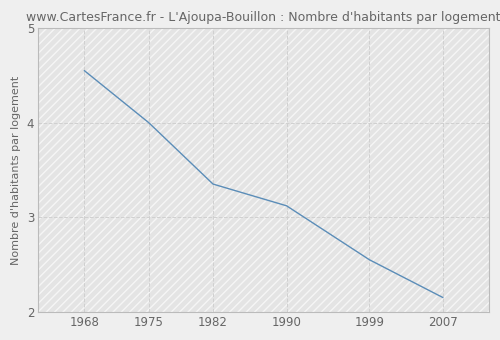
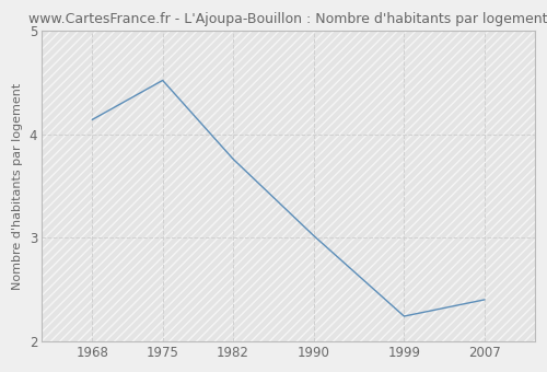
1968: 4.55 -> 4.14
1975: 4.00 -> 4.52
1982: 3.35 -> 3.76
1990: 3.12 -> 3.02
1999: 2.55 -> 2.24
2007: 2.15 -> 2.40
